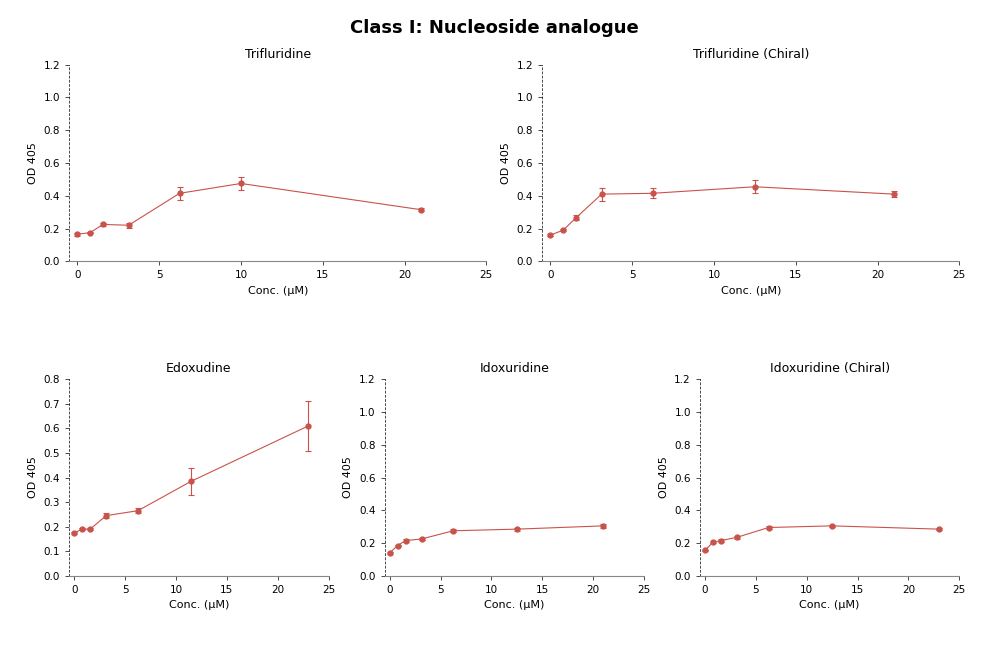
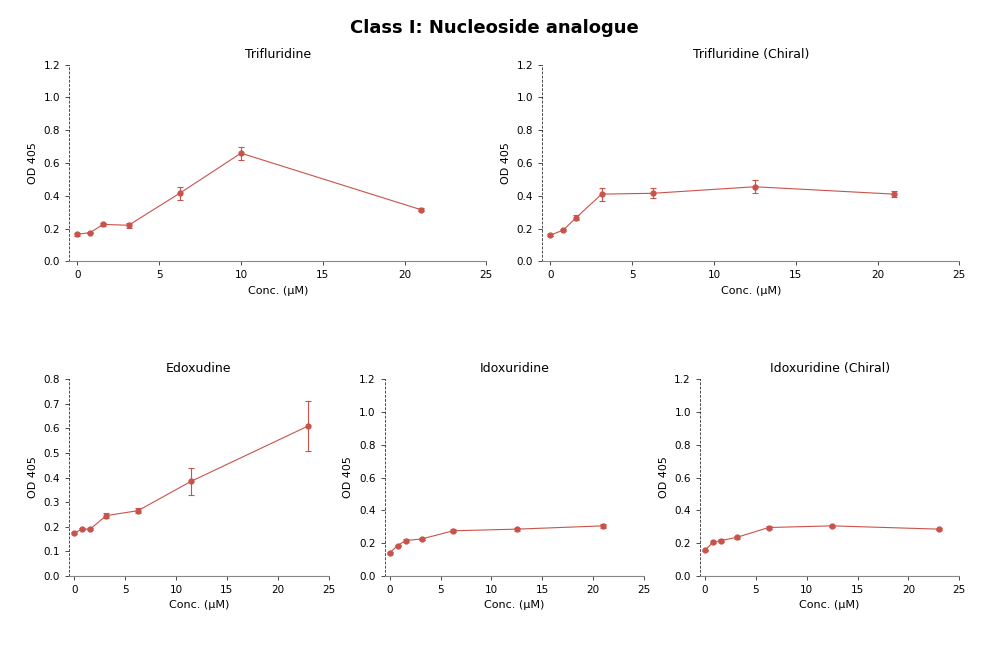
Trifluridine/10: 0.47 -> 0.66
